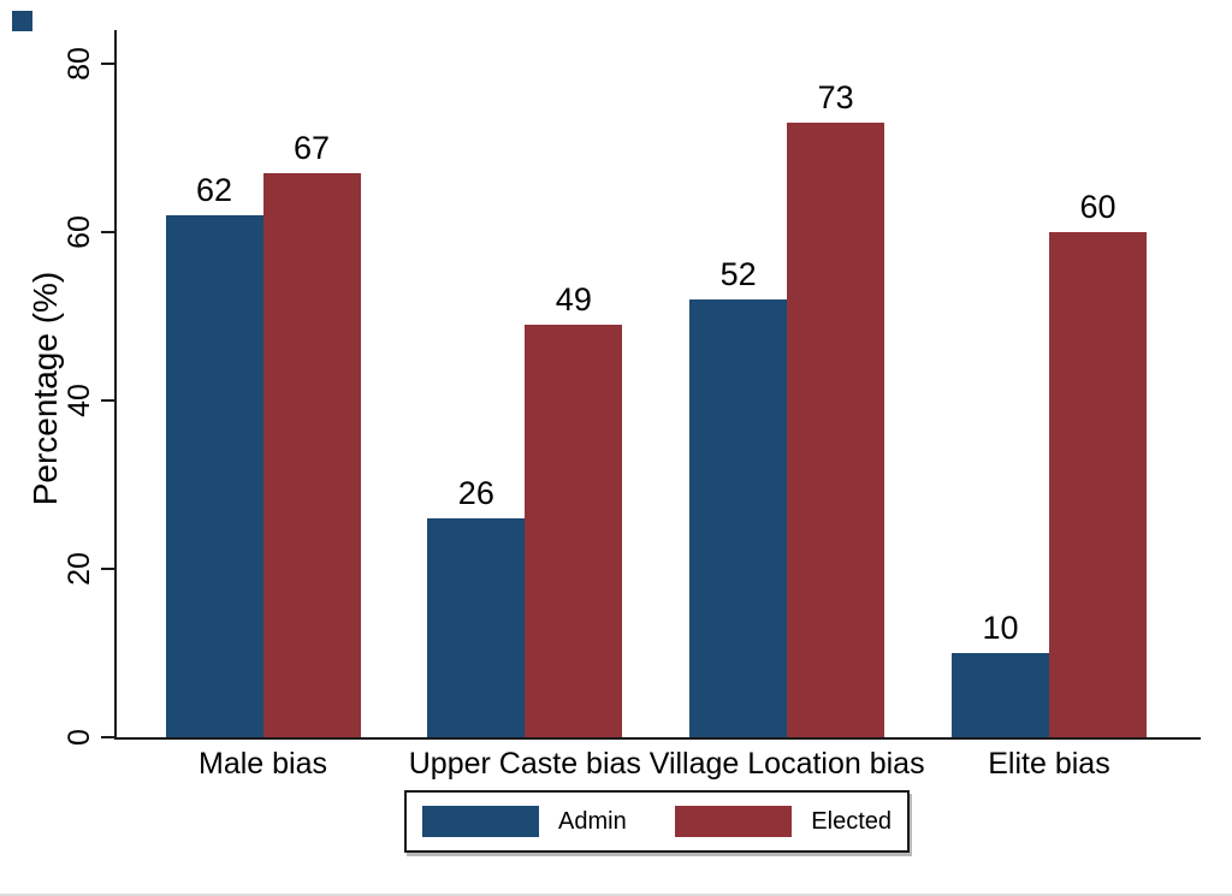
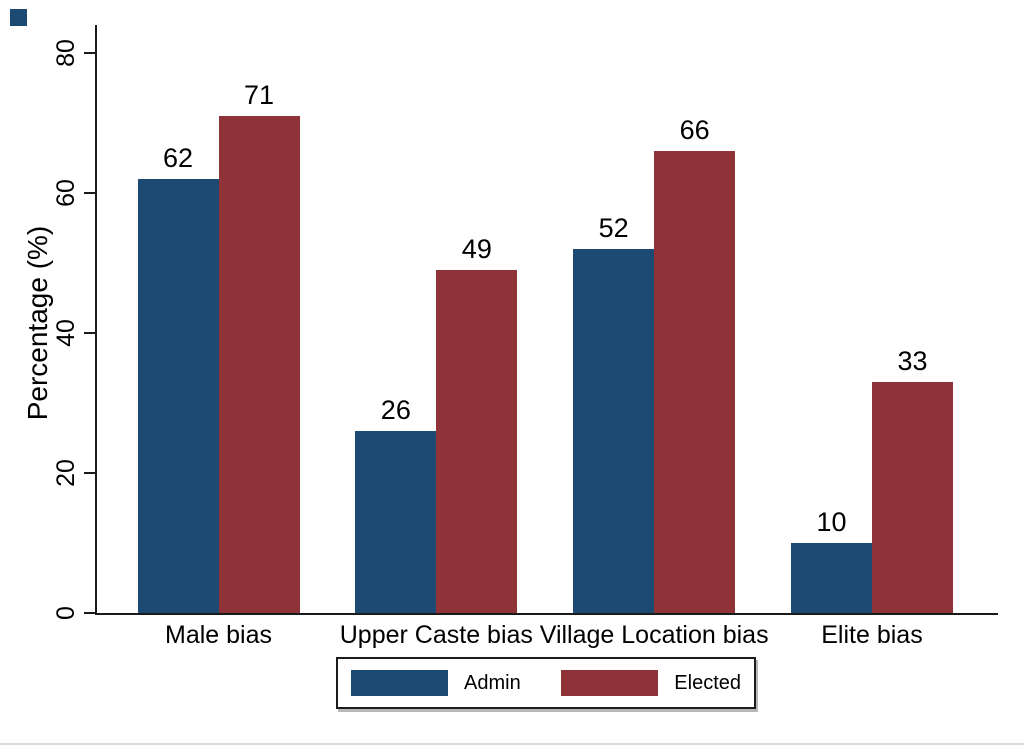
Elected/Male bias: 67 -> 71
Elected/Village Location bias: 73 -> 66
Elected/Elite bias: 60 -> 33
